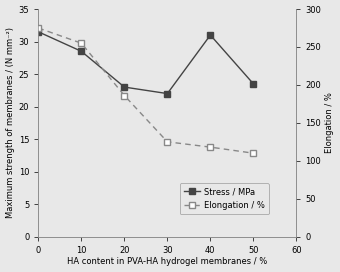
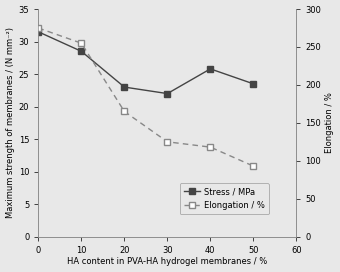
Elongation / %/20: 186 -> 165
Stress / MPa/40: 31.0 -> 25.8
Elongation / %/50: 110 -> 93
